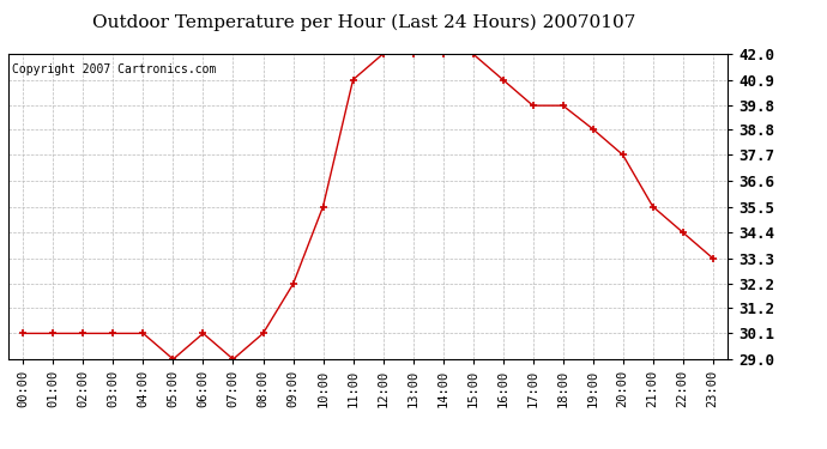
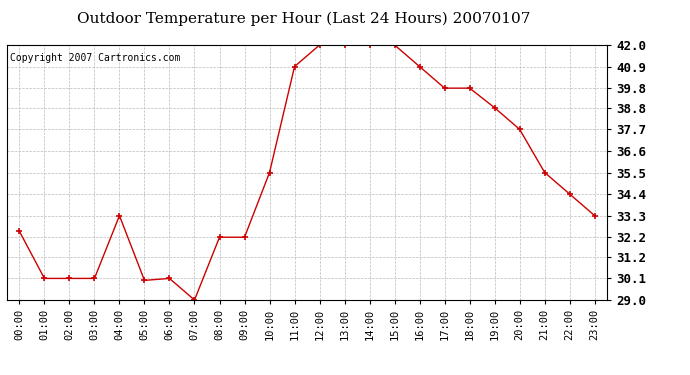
00:00: 30.1 -> 32.5
04:00: 30.1 -> 33.3
05:00: 29.0 -> 30.0
08:00: 30.1 -> 32.2
